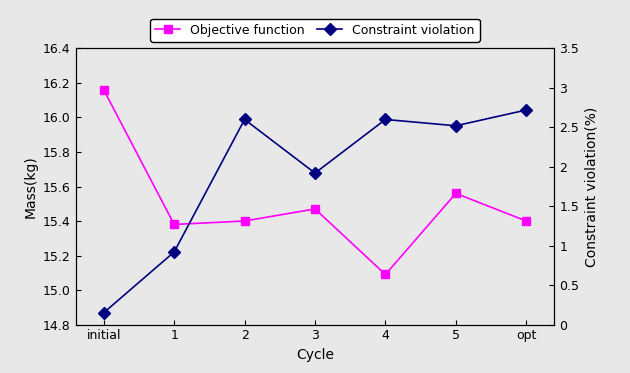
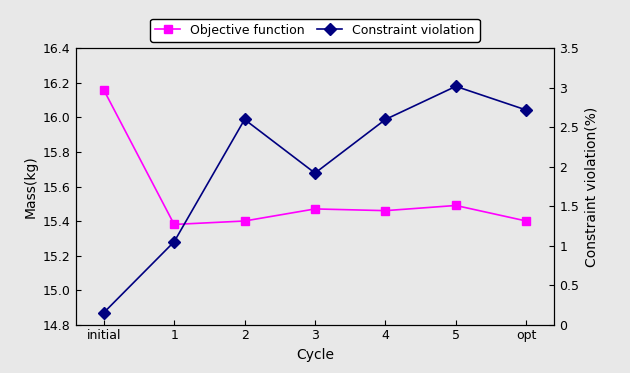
Constraint violation/1: 0.92 -> 1.05
Objective function/4: 15.09 -> 15.46
Objective function/5: 15.56 -> 15.49
Constraint violation/5: 2.52 -> 3.02
